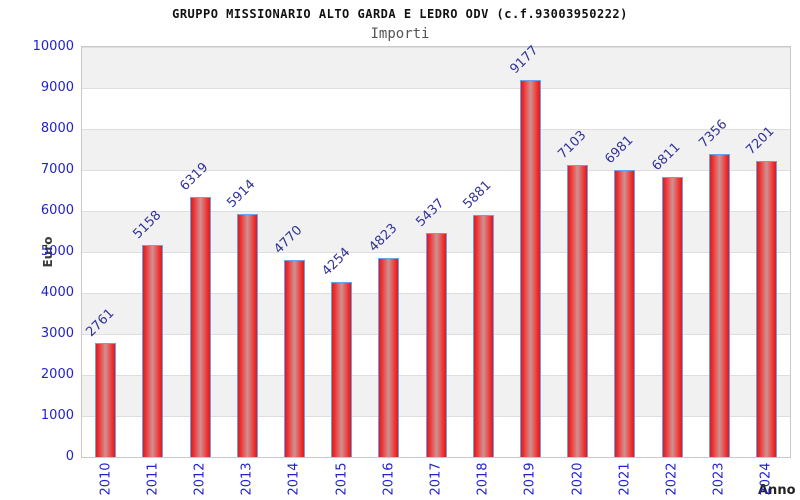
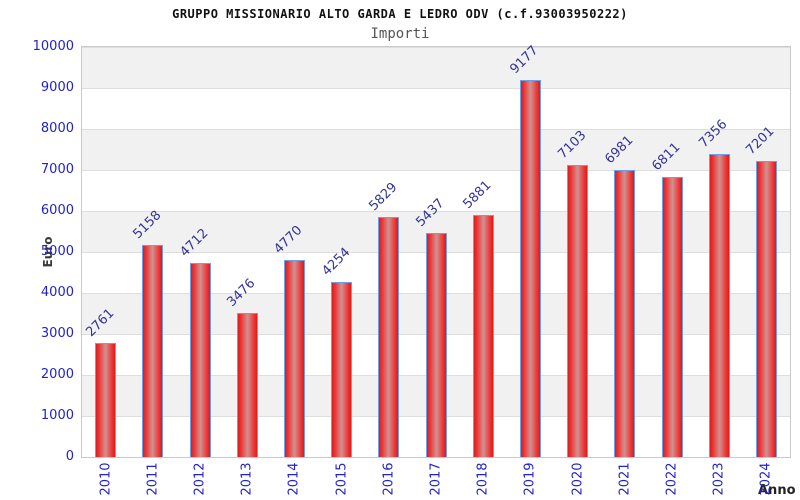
2012: 6319 -> 4712
2013: 5914 -> 3476
2016: 4823 -> 5829
